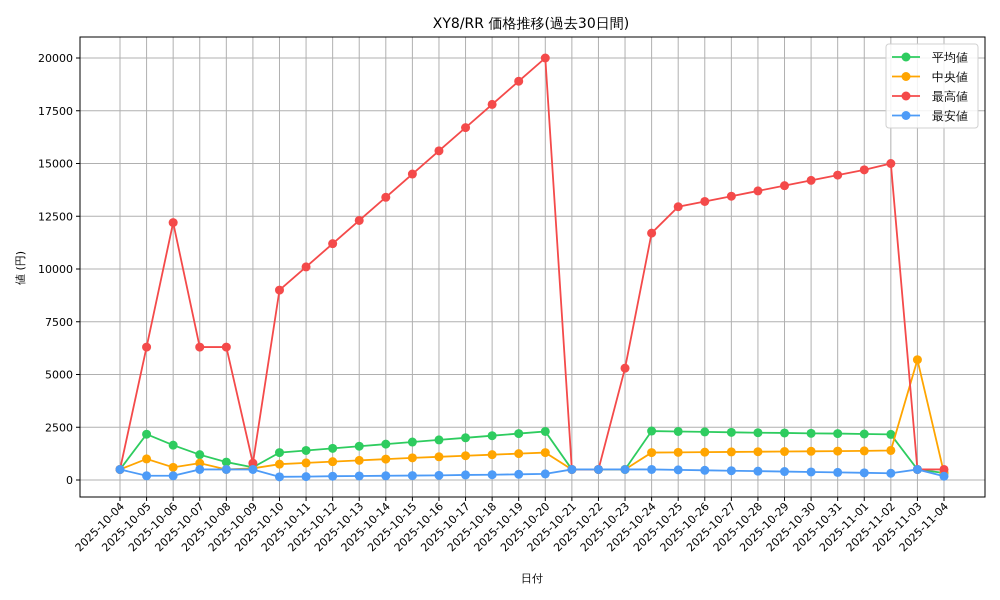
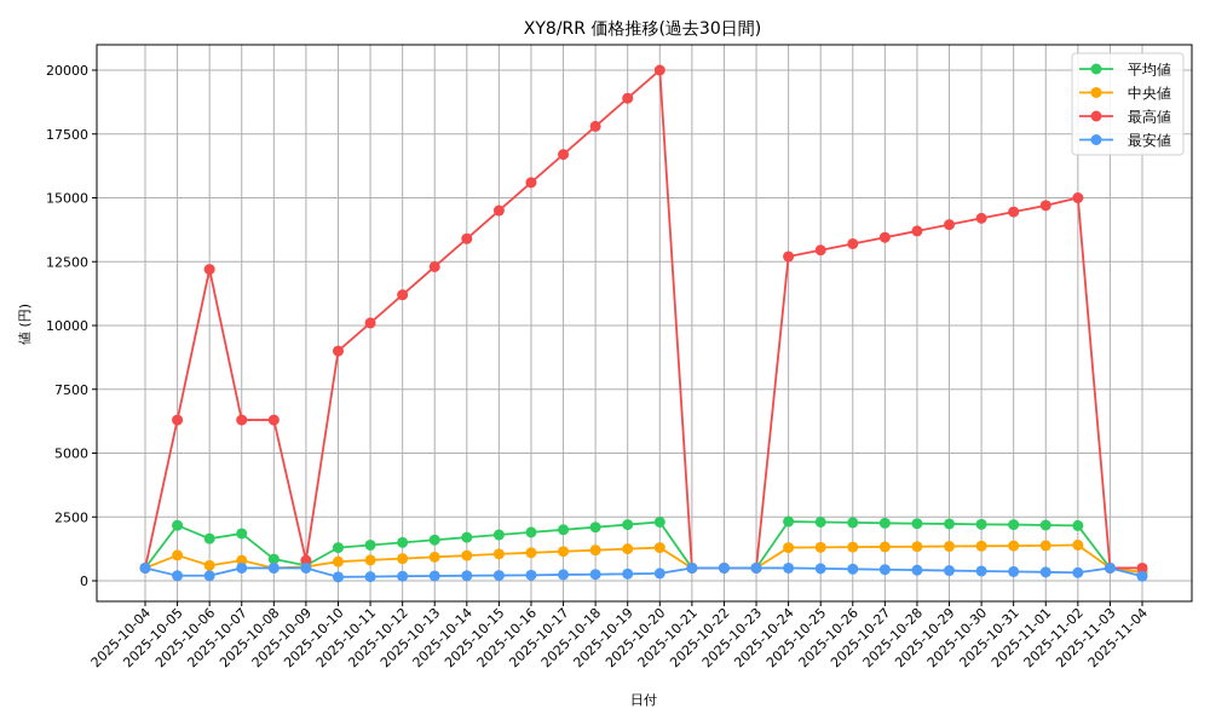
平均値/2025-10-07: 1200 -> 1800
最高値/2025-10-23: 5300 -> 500
最高値/2025-10-24: 11700 -> 12700
中央値/2025-11-03: 5700 -> 500
